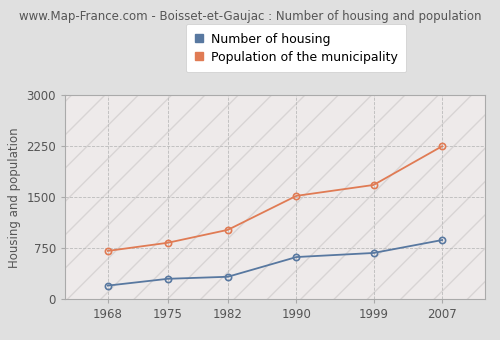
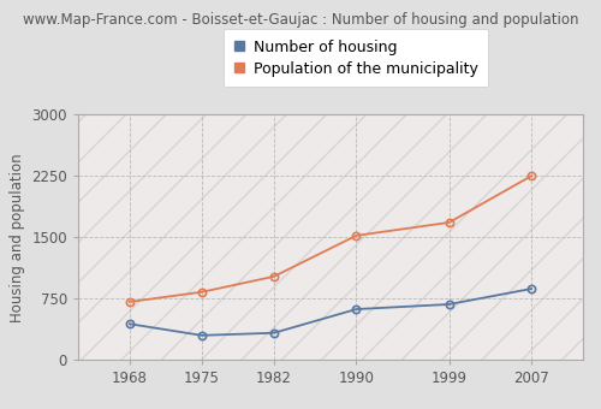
Number of housing/1968: 200 -> 440
